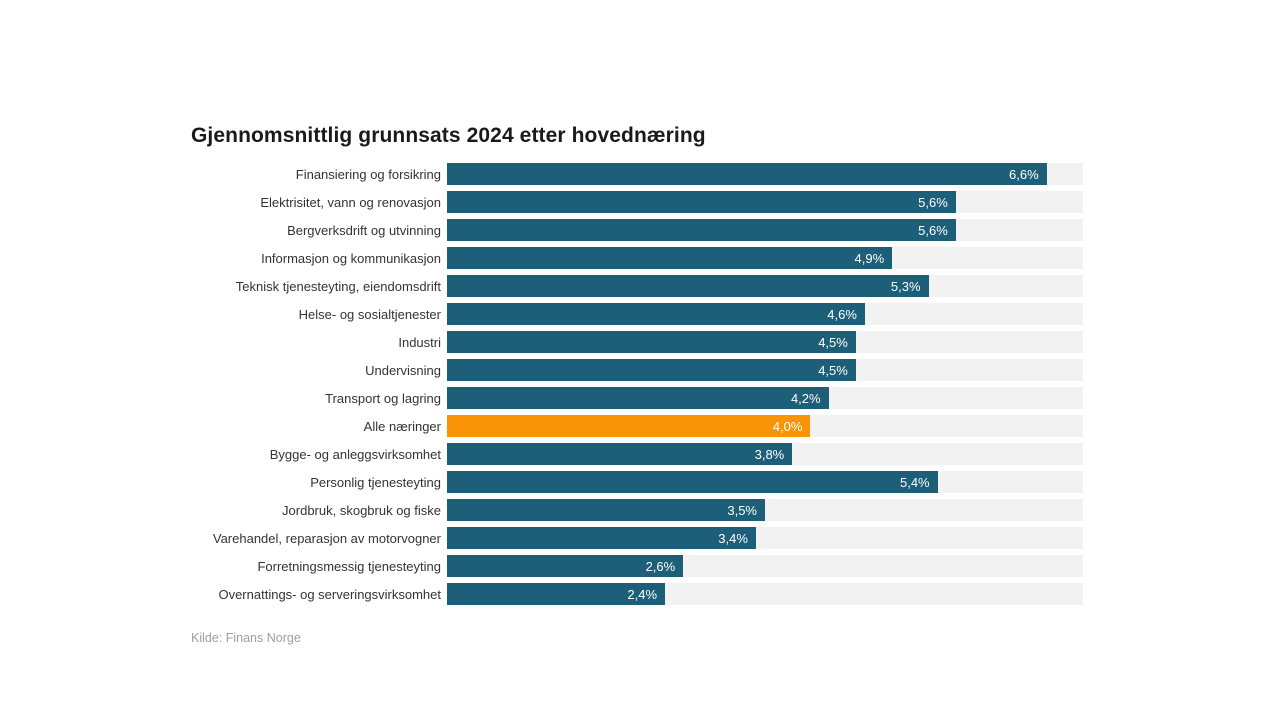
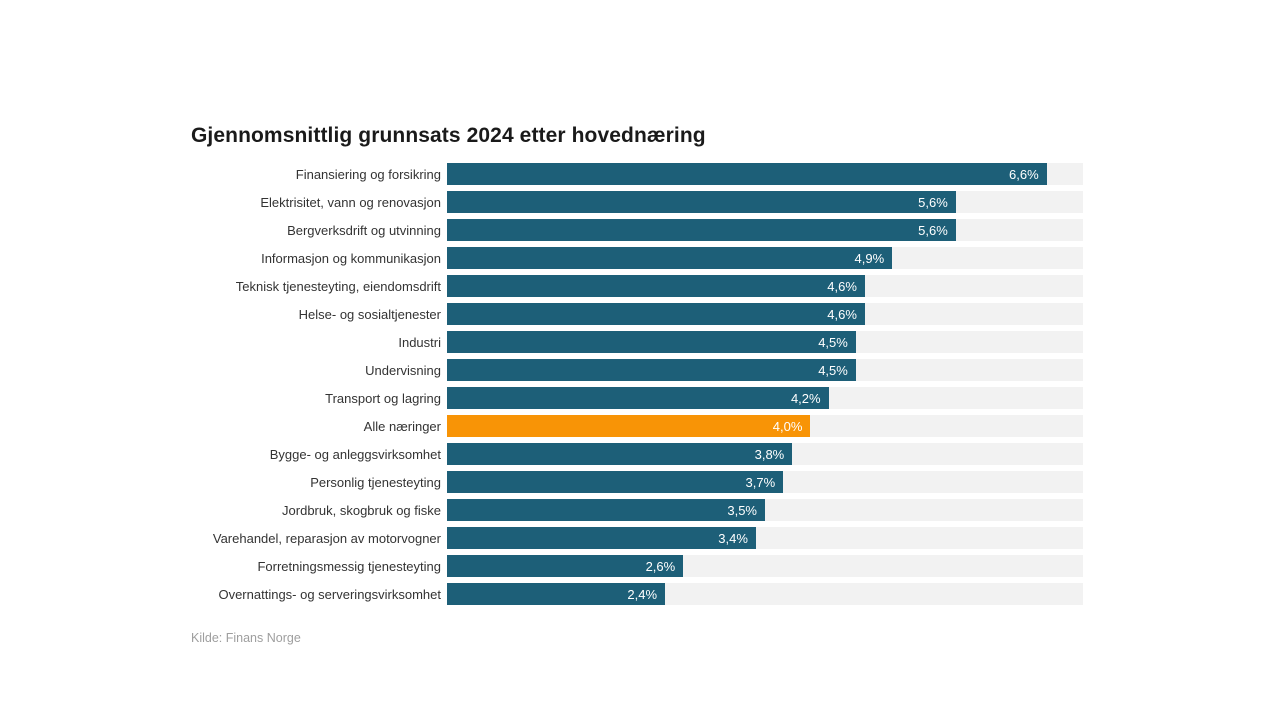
Teknisk tjenesteyting, eiendomsdrift: 5,3% -> 4,6%
Personlig tjenesteyting: 5,4% -> 3,7%
